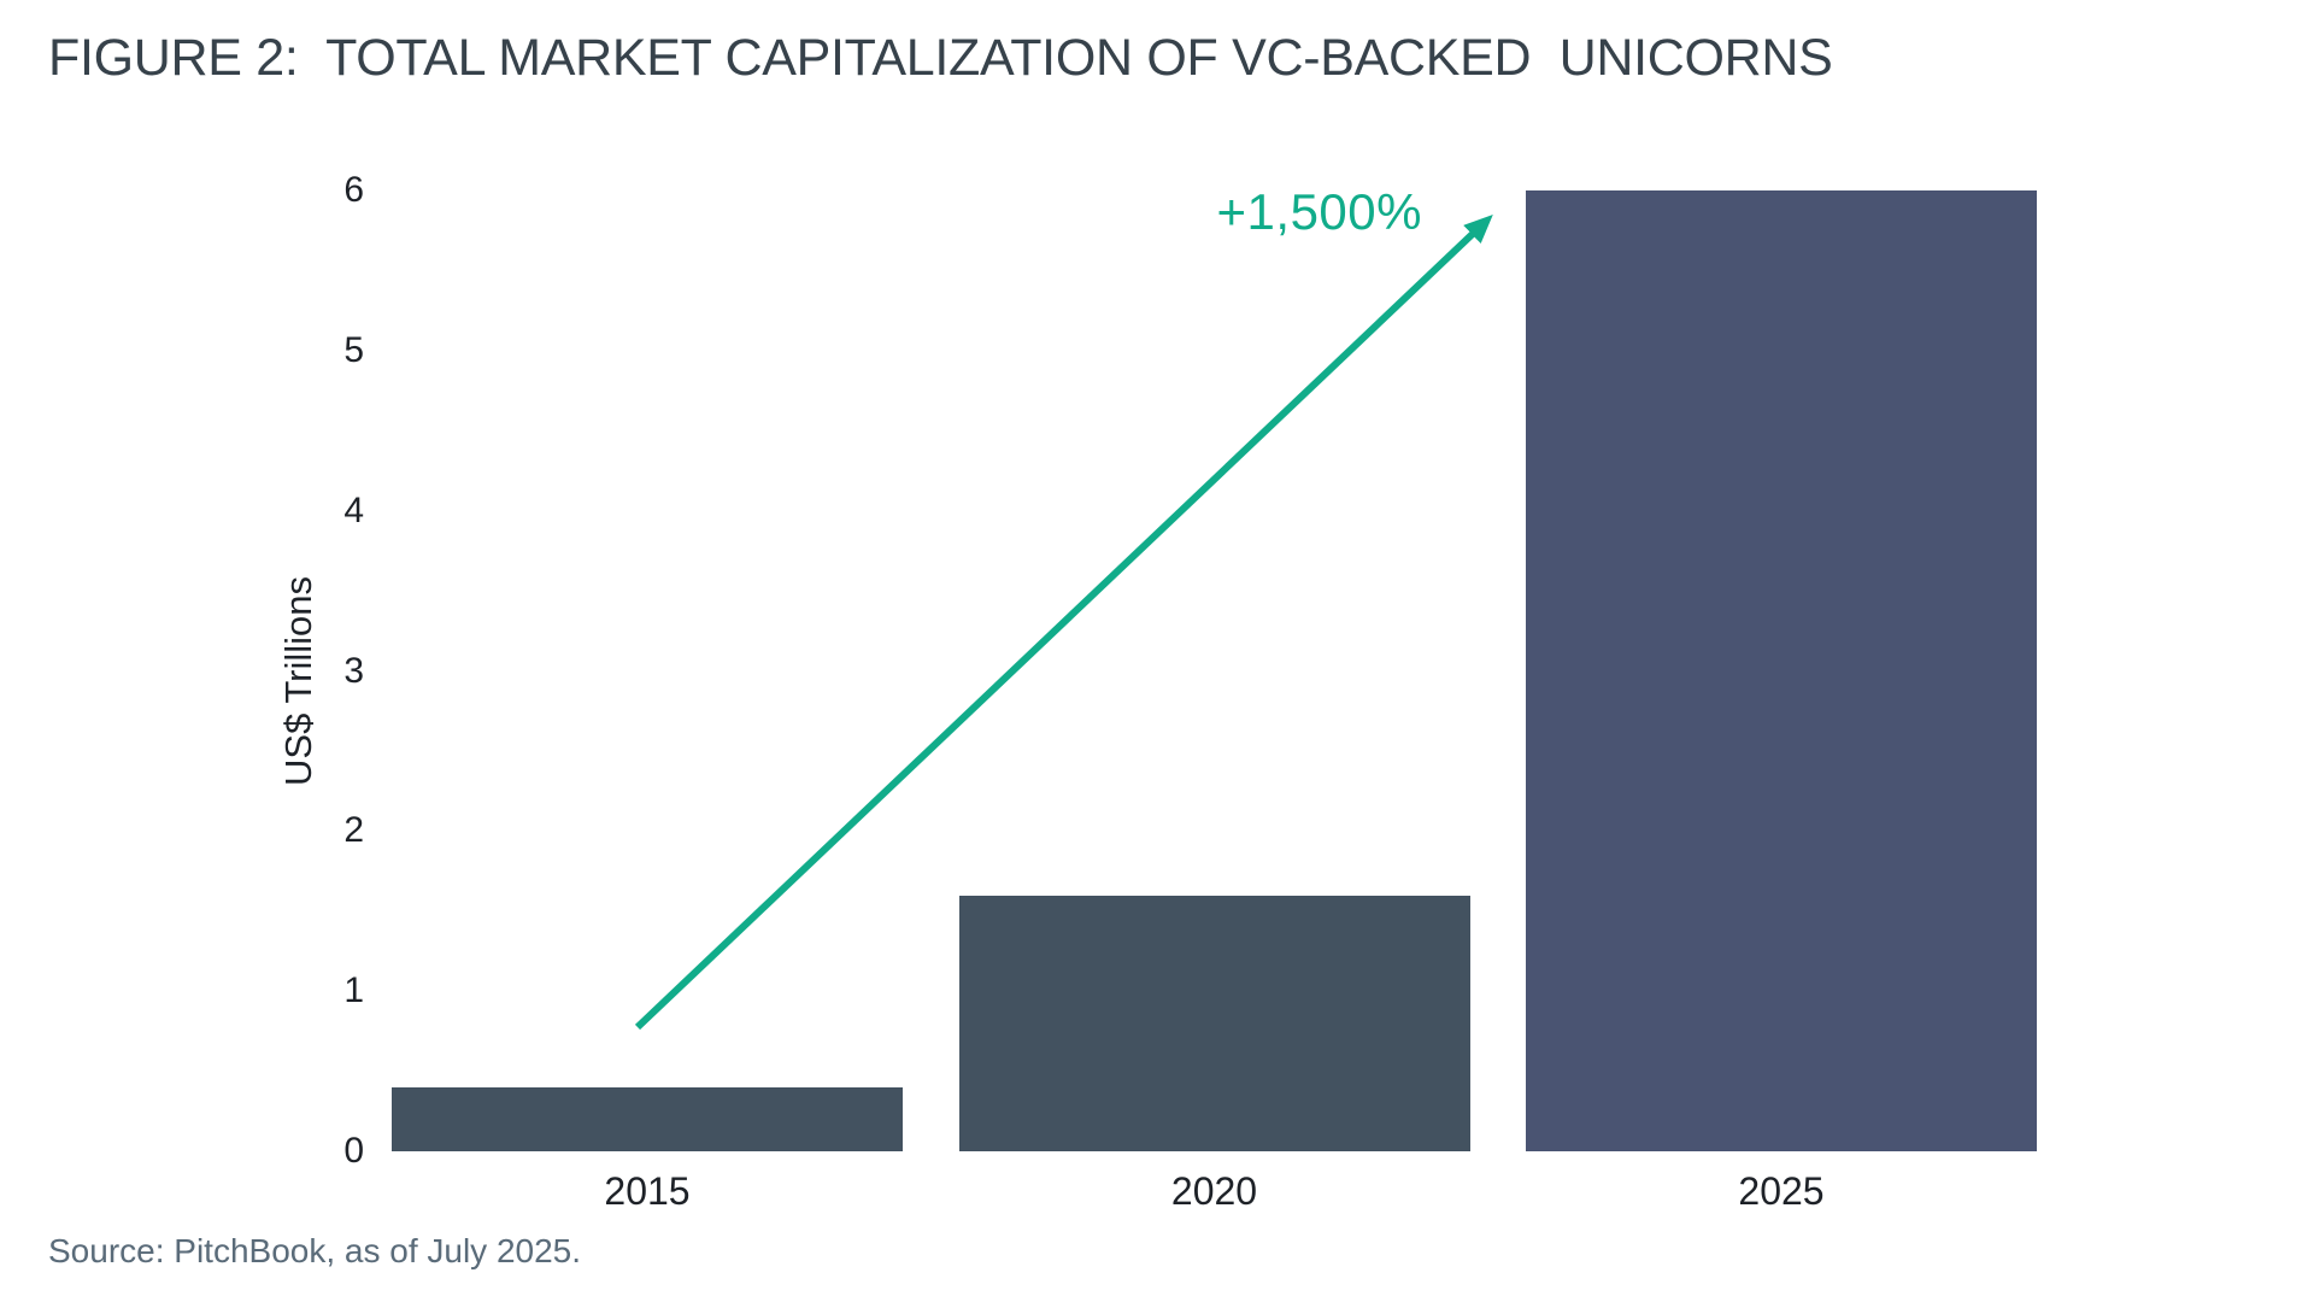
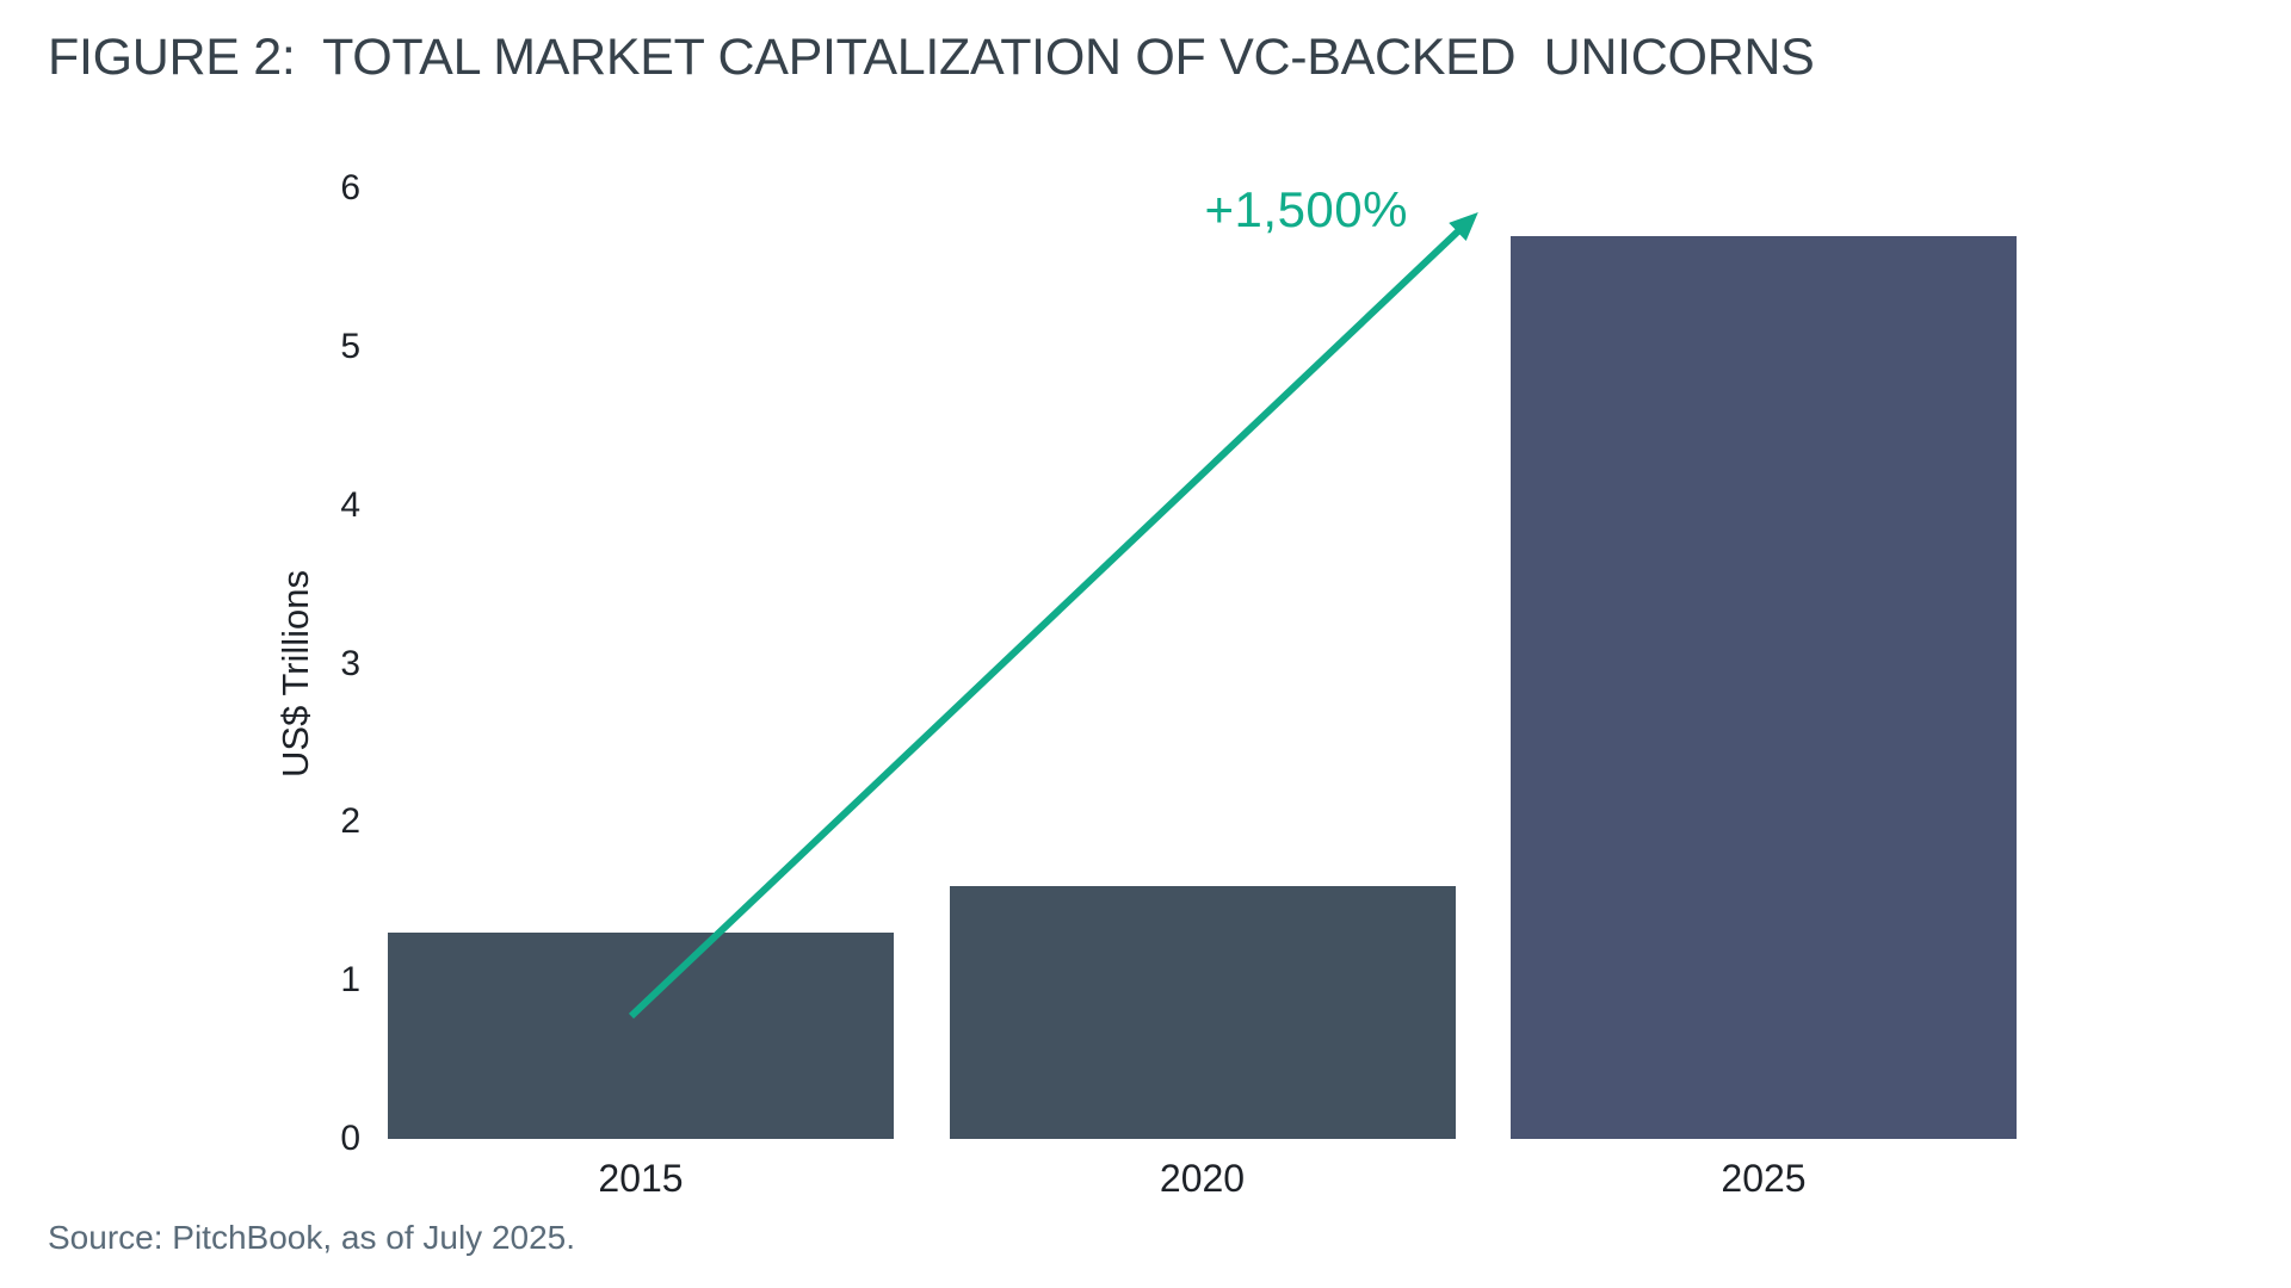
2015: 0.4 -> 1.3
2025: 6.0 -> 5.7
